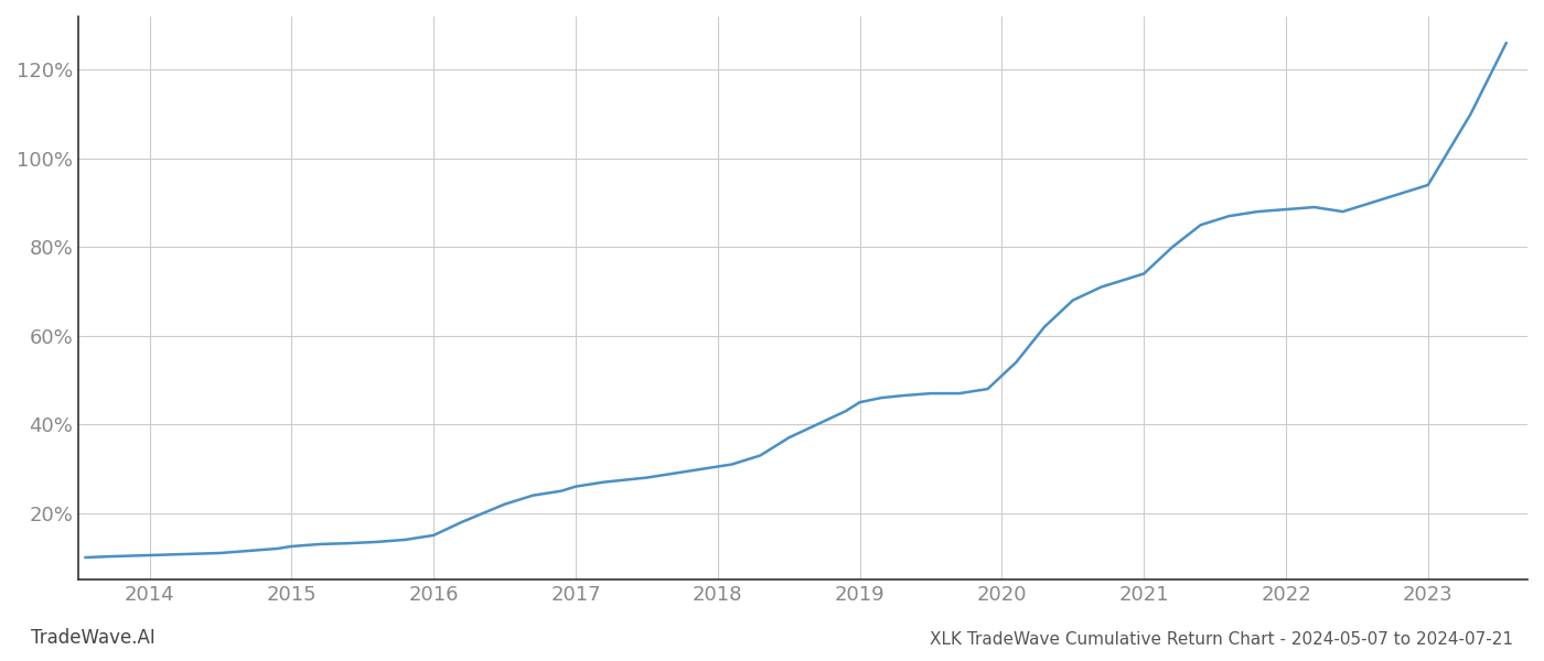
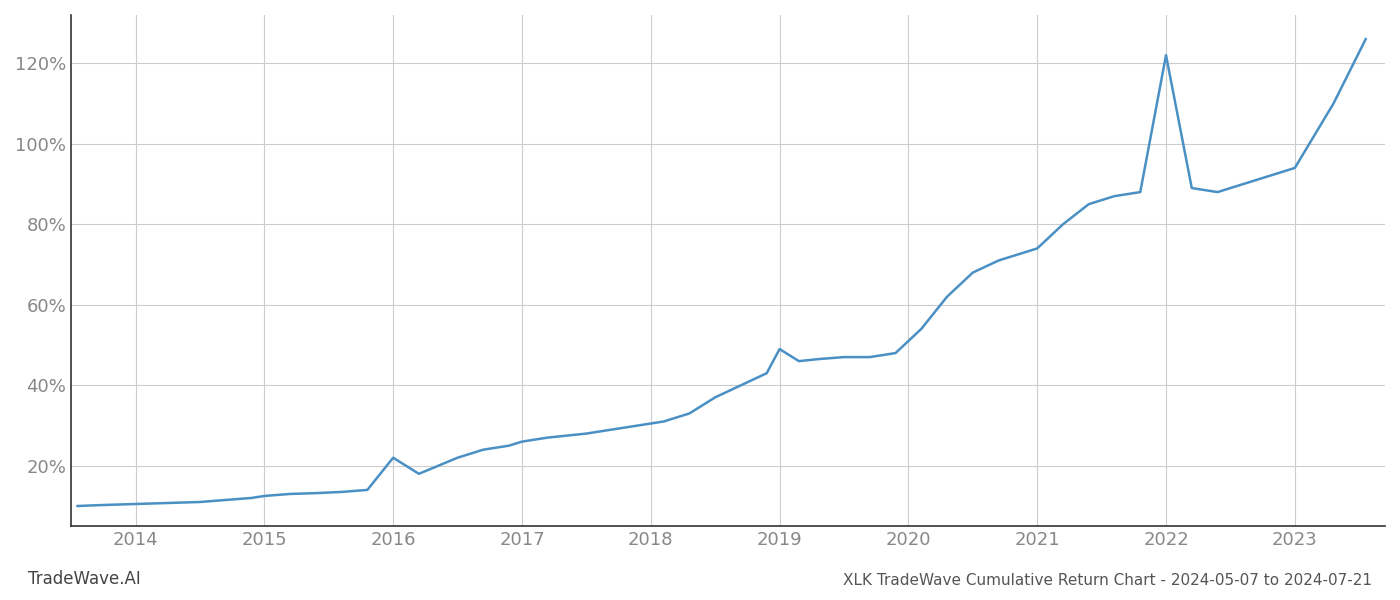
2016: 15.0% -> 22.0%
2019: 45.0% -> 49.0%
2022: 88.5% -> 122.0%
